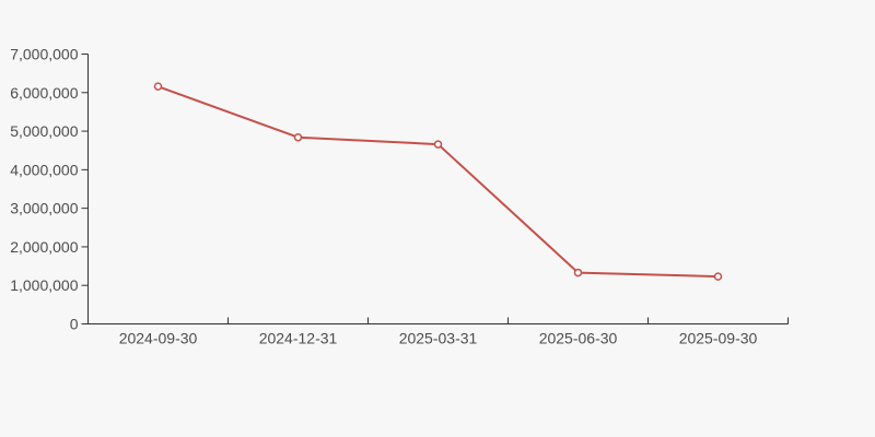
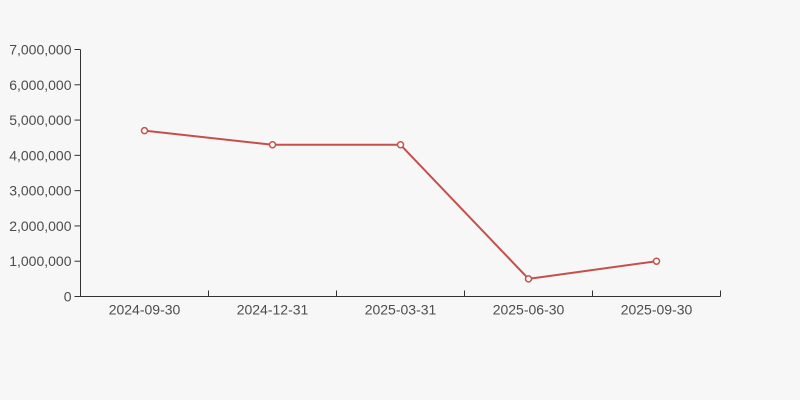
2024-09-30: 6200000 -> 4700000
2024-12-31: 4800000 -> 4300000
2025-03-31: 4700000 -> 4300000
2025-06-30: 1300000 -> 500000
2025-09-30: 1200000 -> 1000000
